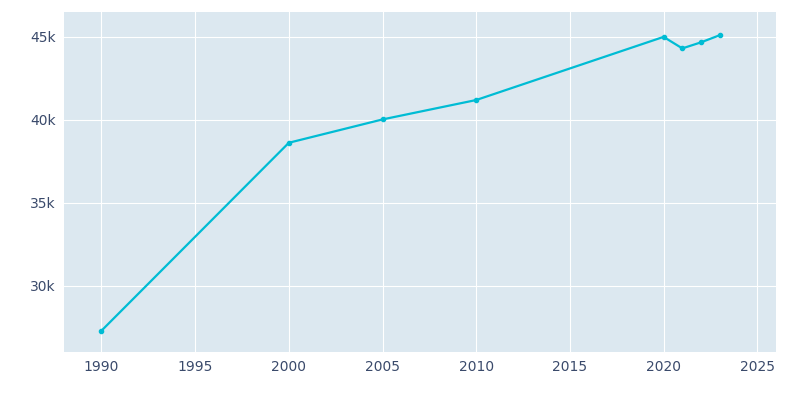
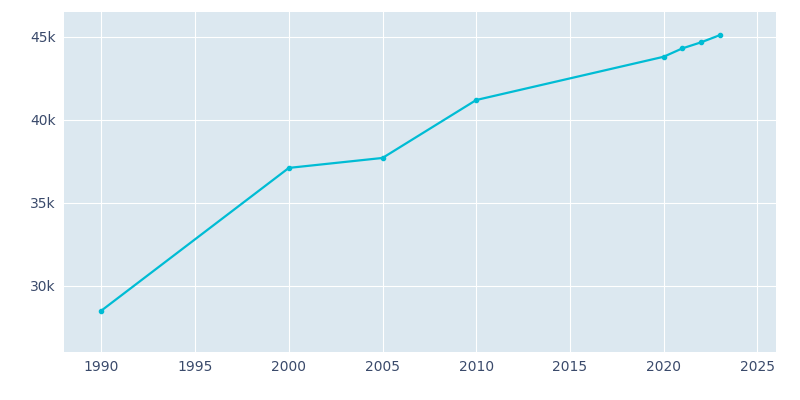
1990: 27.3k -> 28.5k
2000: 38.6k -> 37.1k
2005: 40.0k -> 37.7k
2020: 45.0k -> 43.8k
